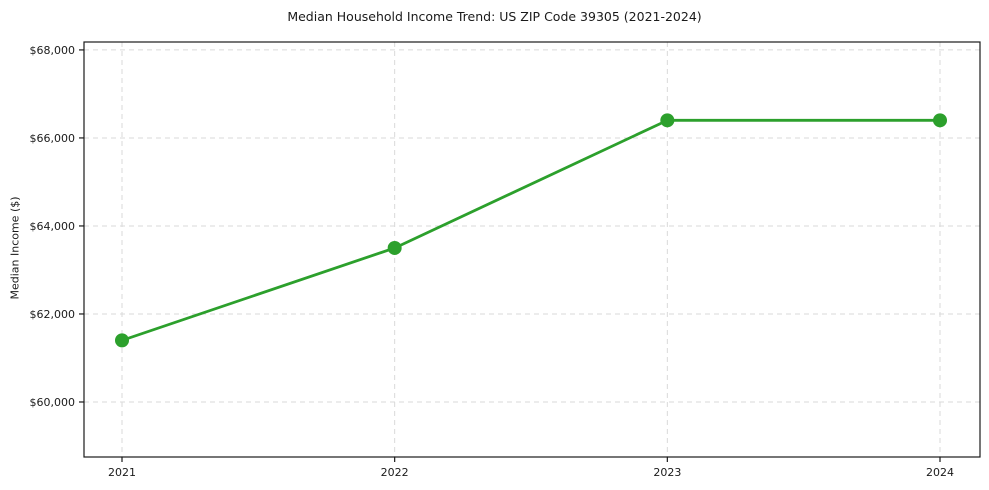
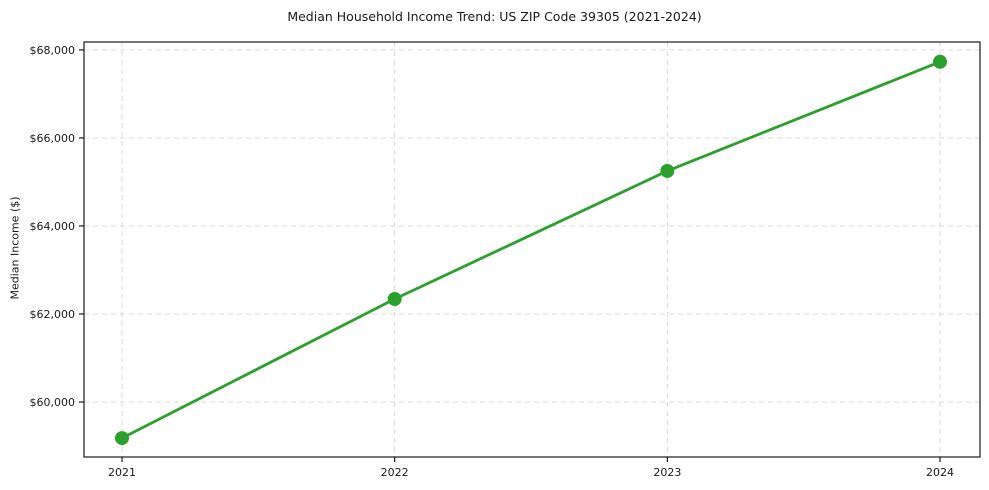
2021: $61400 -> $59200
2022: $63500 -> $62300
2023: $66400 -> $65200
2024: $66400 -> $67700
